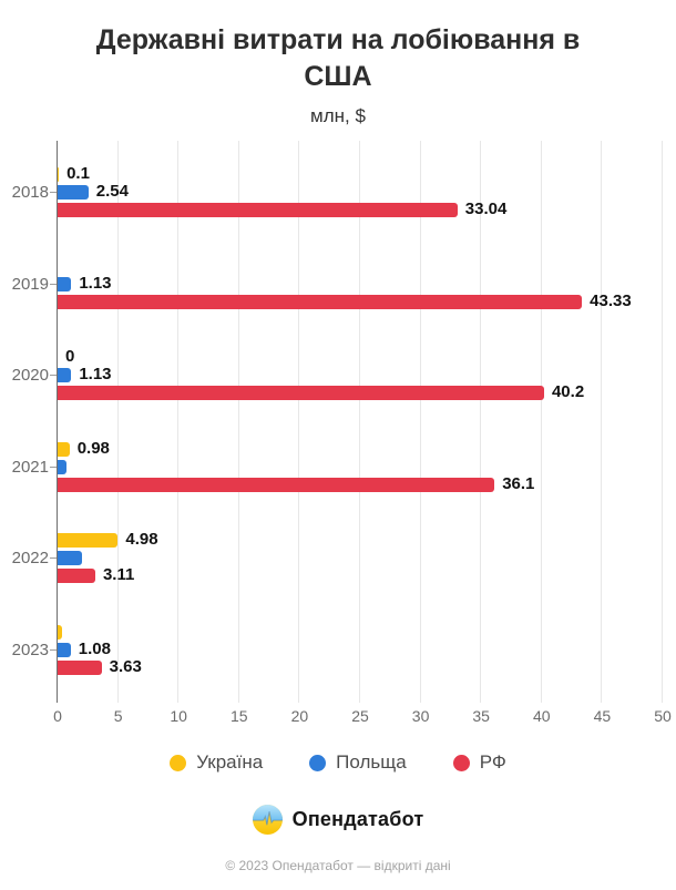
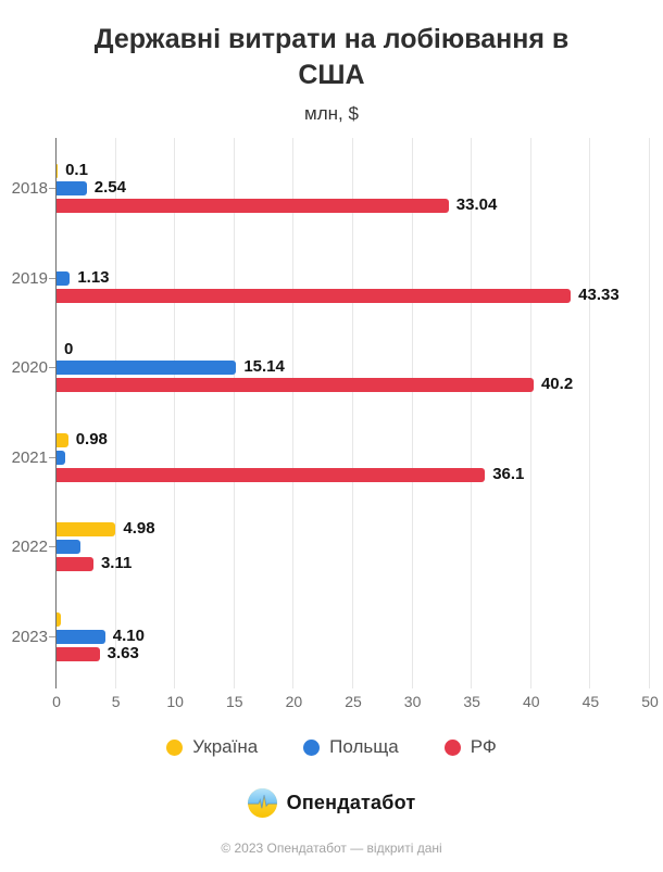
Польща/2020: 1.13 -> 15.14
Польща/2023: 1.08 -> 4.10
